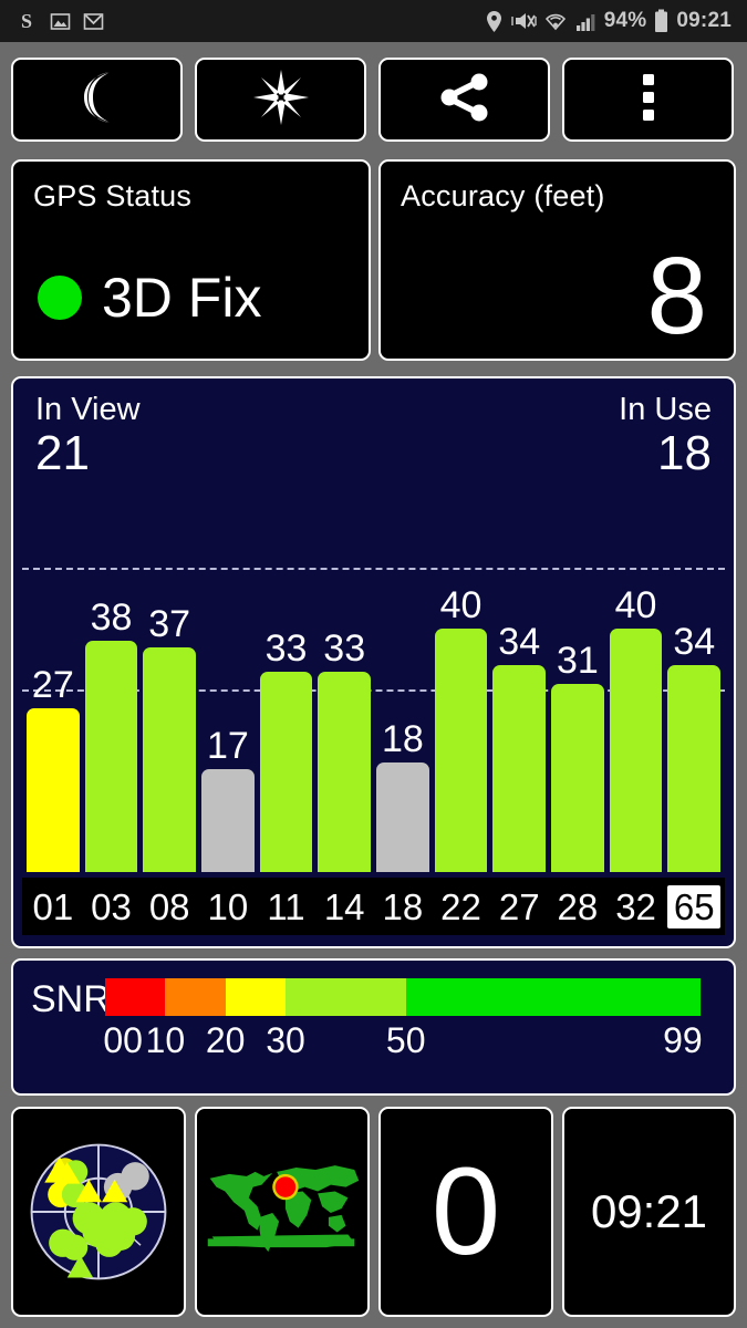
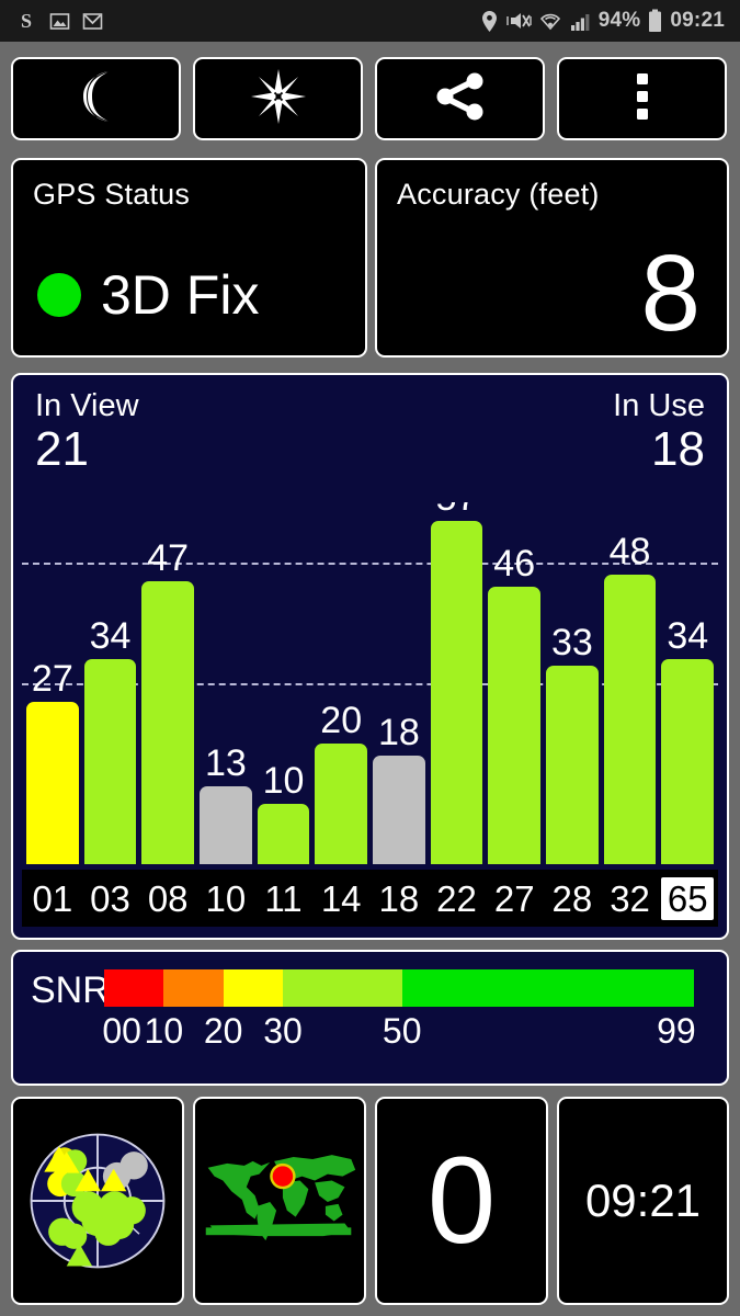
03: 38 -> 34
08: 37 -> 47
10: 17 -> 13
11: 33 -> 10
14: 33 -> 20
22: 40 -> 57
27: 34 -> 46
28: 31 -> 33
32: 40 -> 48
